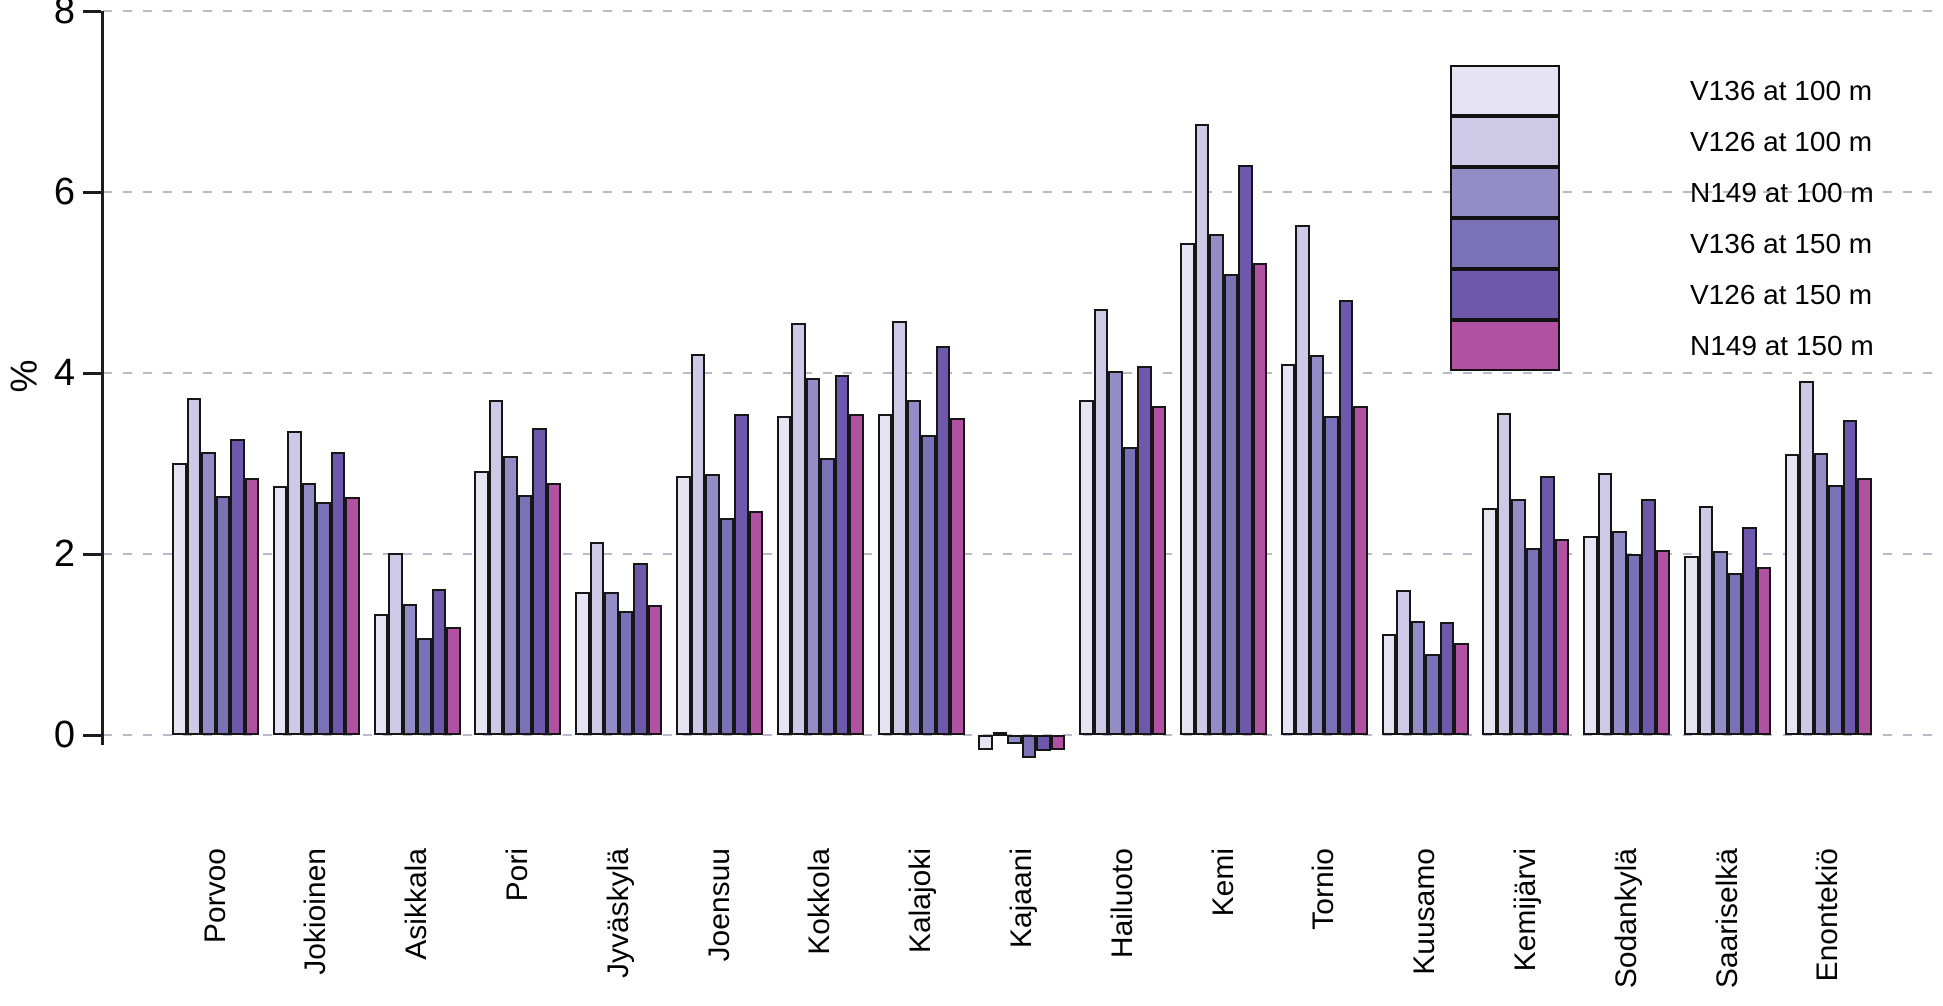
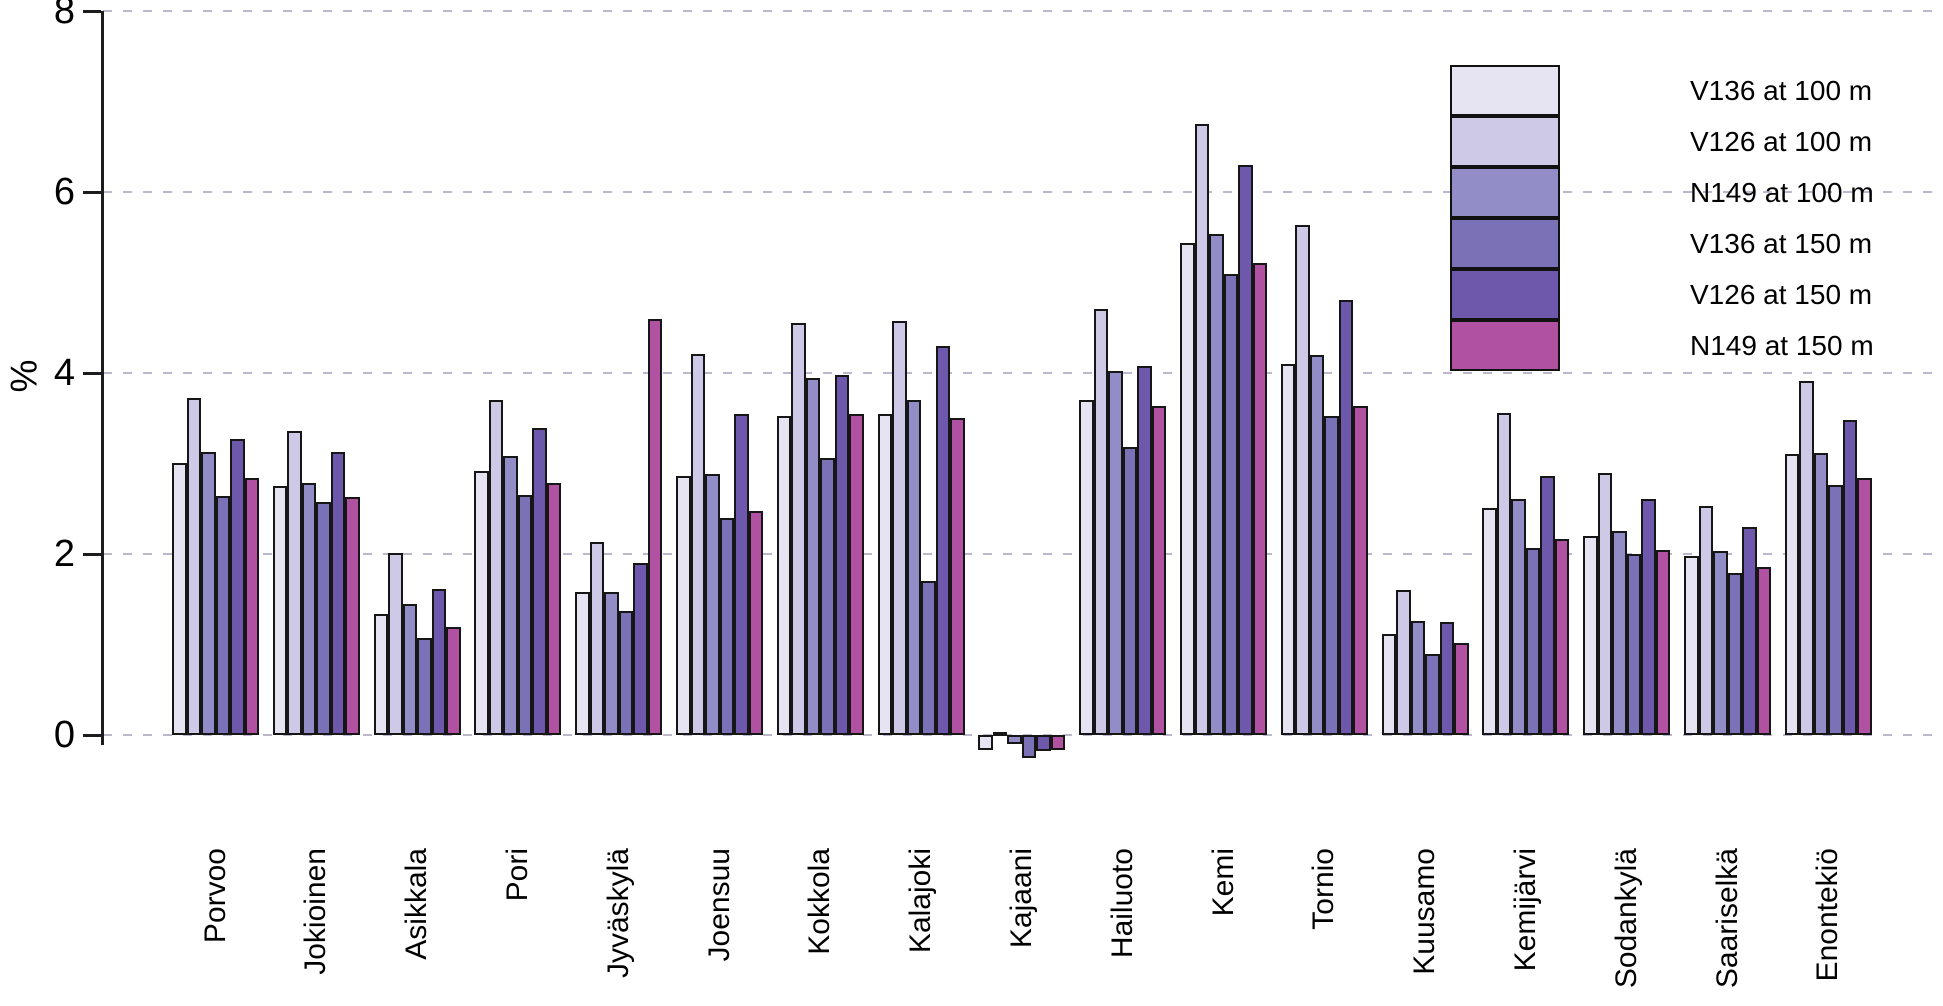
N149 at 150 m/Jyväskylä: 1.4 -> 4.6
V136 at 150 m/Kalajoki: 3.3 -> 1.7
